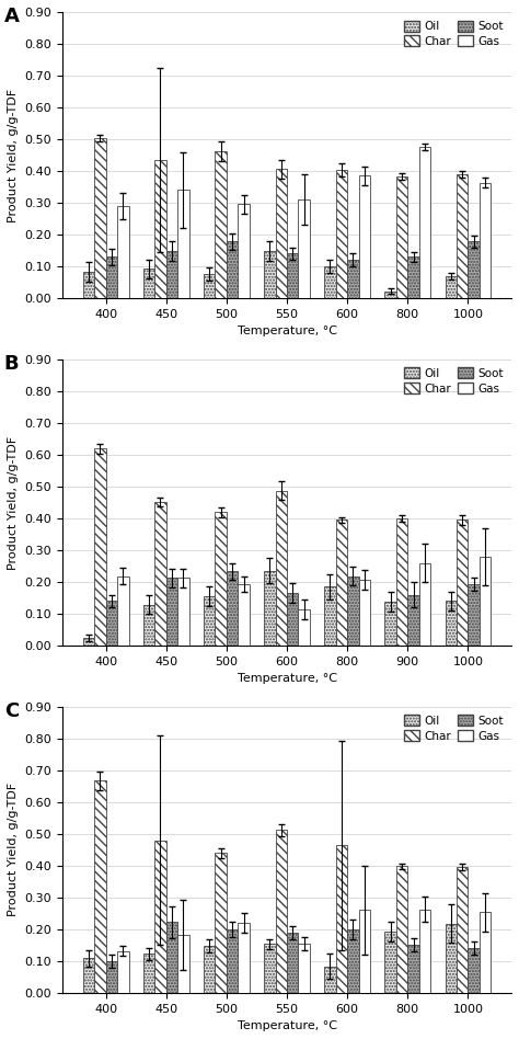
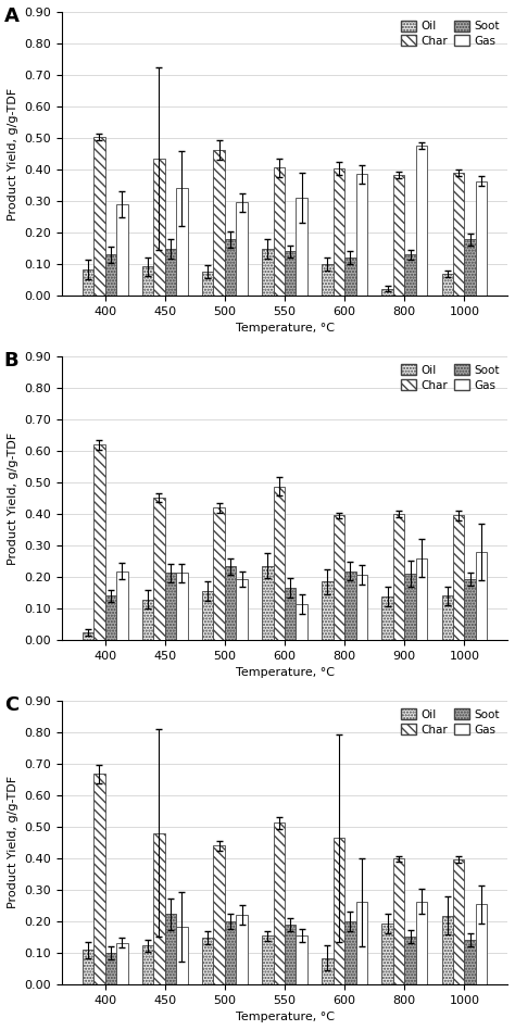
Soot/900: 0.160 -> 0.210
